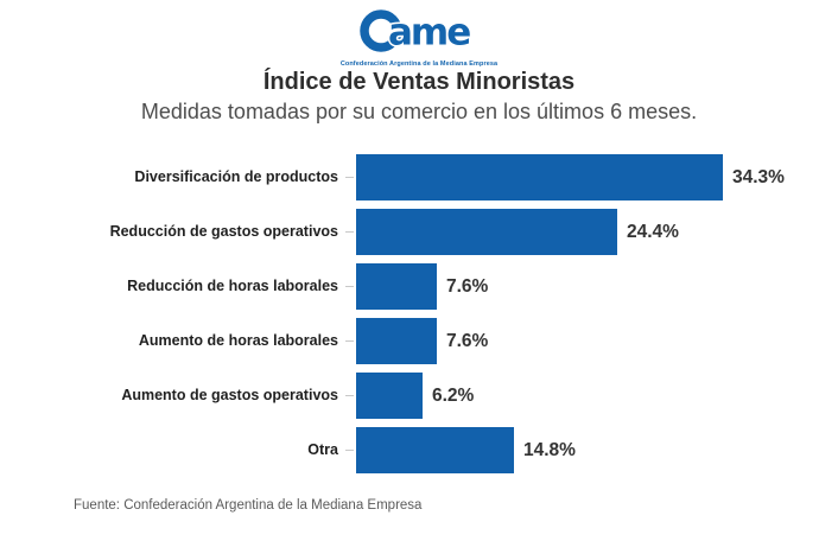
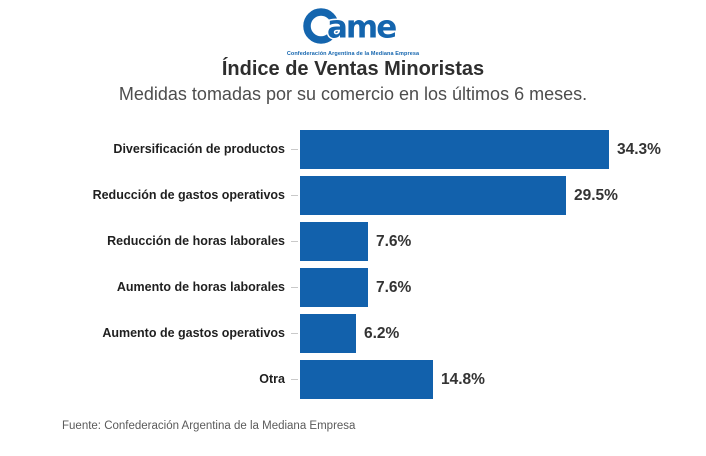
Reducción de gastos operativos: 24.4% -> 29.5%
